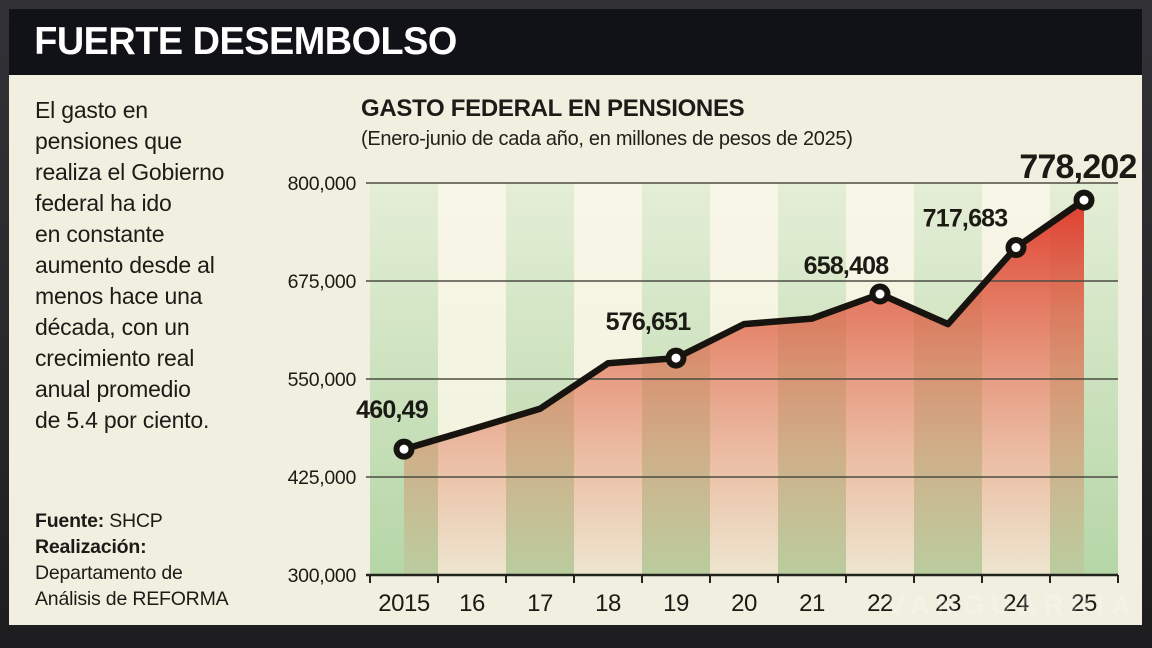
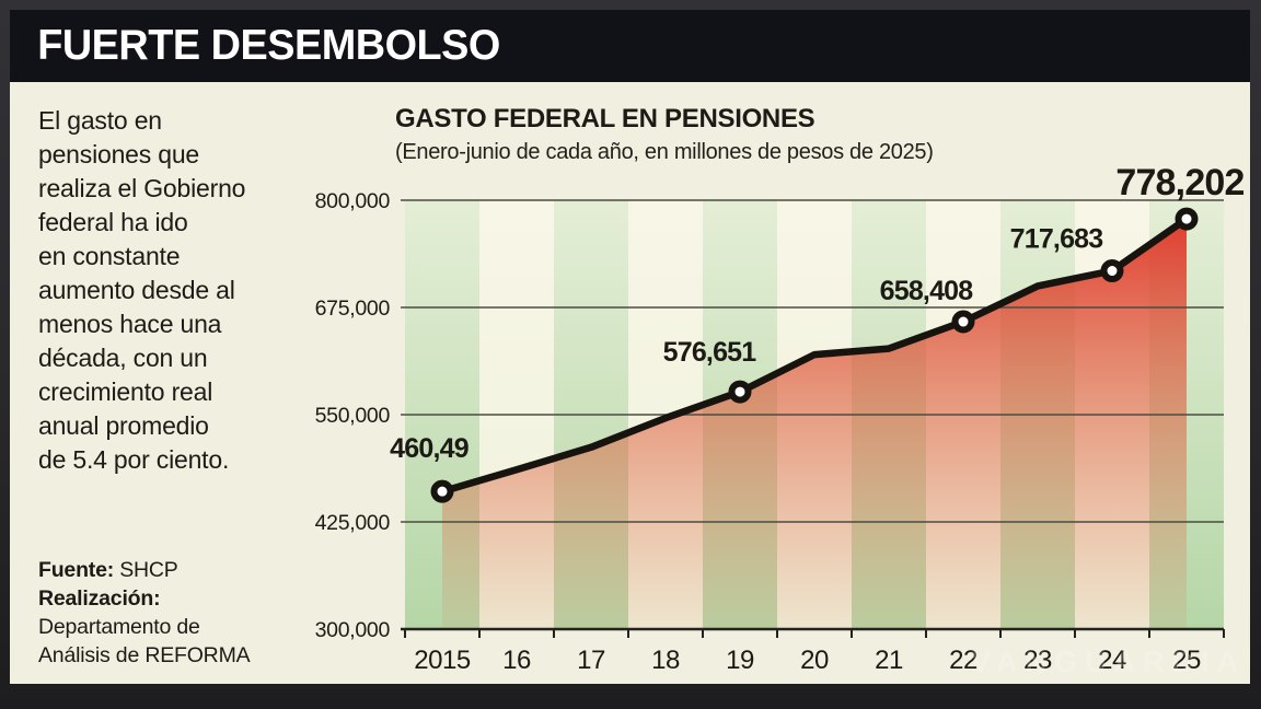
18: 570000 -> 550000
23: 620000 -> 700000
